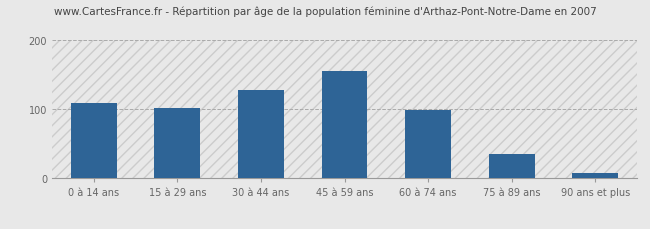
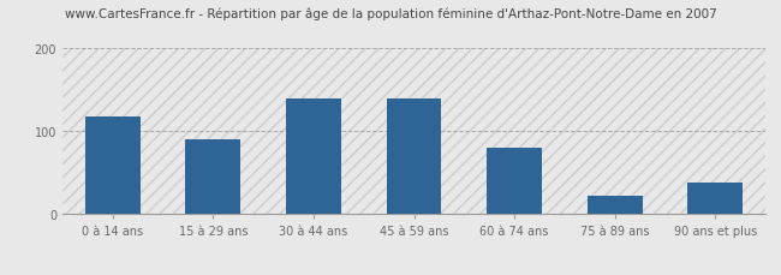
0 à 14 ans: 110 -> 118
15 à 29 ans: 102 -> 90
30 à 44 ans: 128 -> 140
45 à 59 ans: 155 -> 140
60 à 74 ans: 99 -> 80
75 à 89 ans: 35 -> 22
90 ans et plus: 8 -> 38
